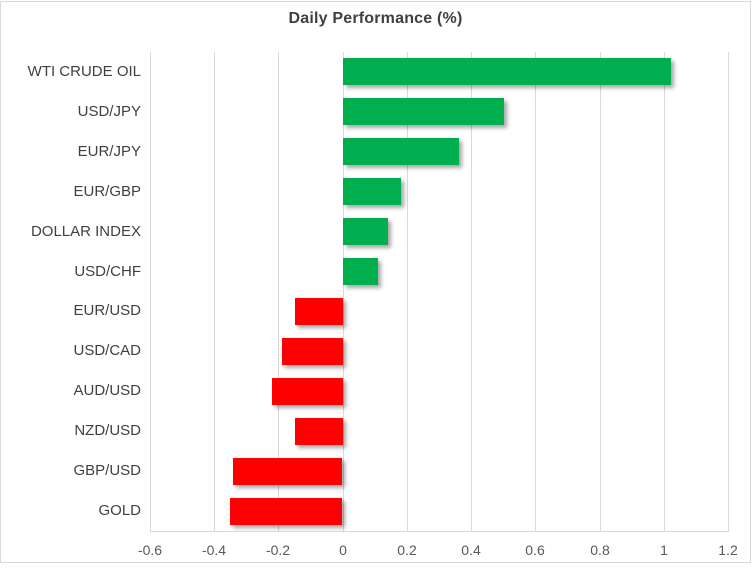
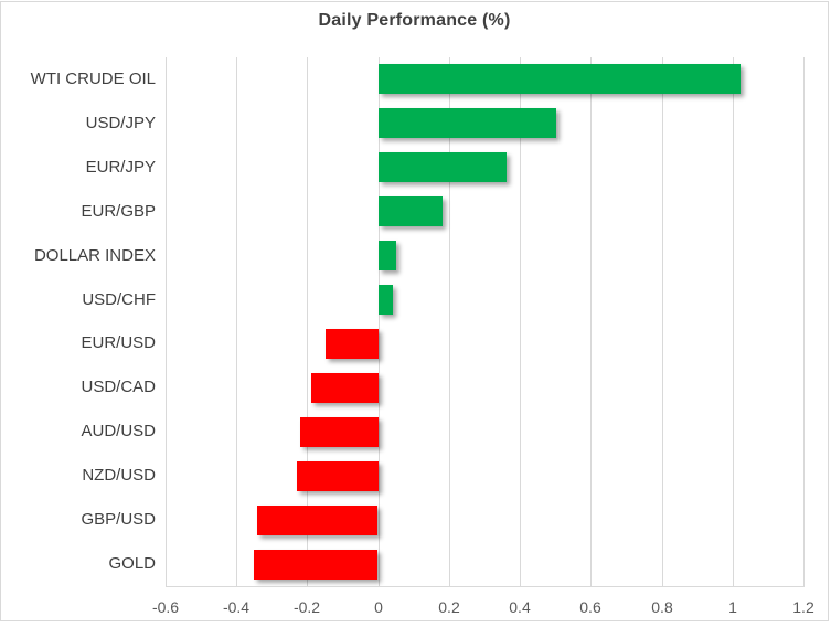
DOLLAR INDEX: 0.14 -> 0.05
USD/CHF: 0.11 -> 0.04
NZD/USD: -0.15 -> -0.23
